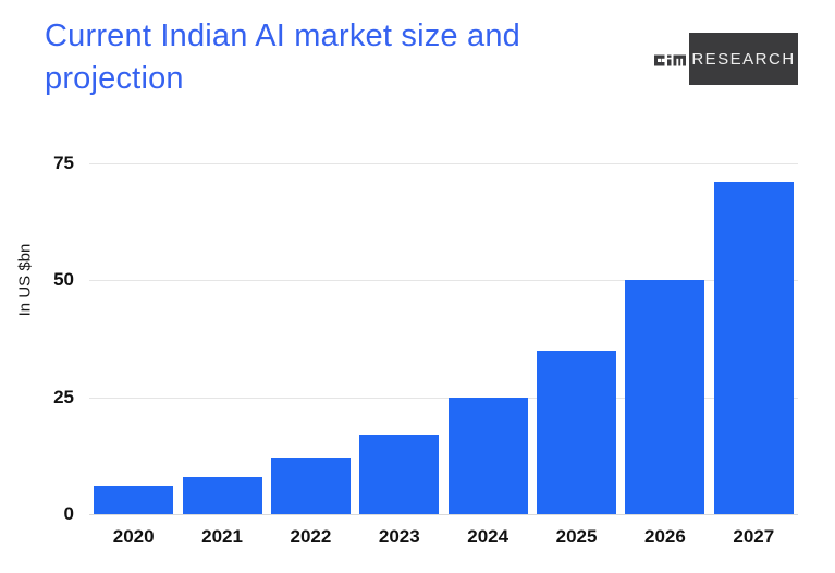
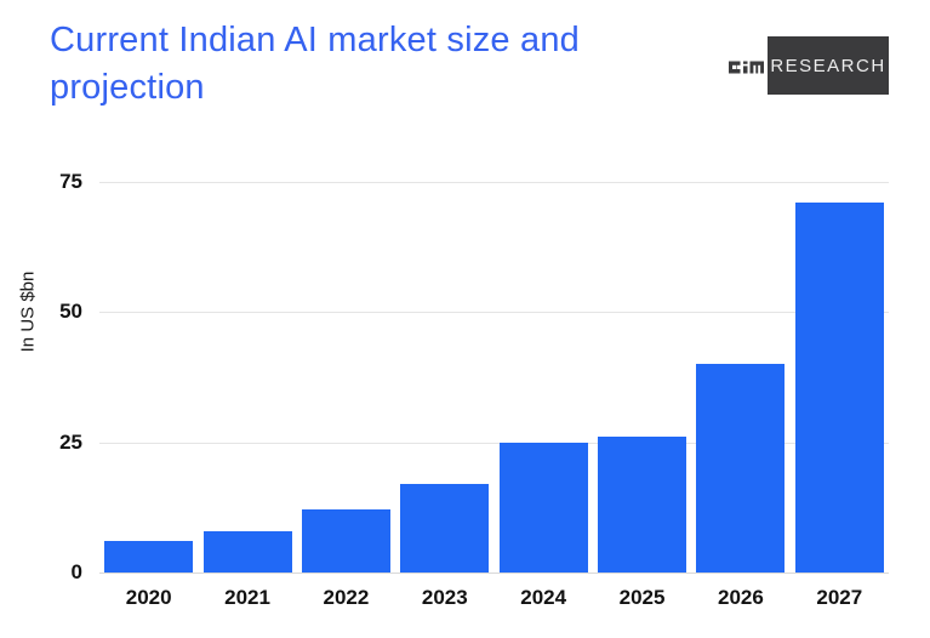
2025: 35 -> 26
2026: 50 -> 40
